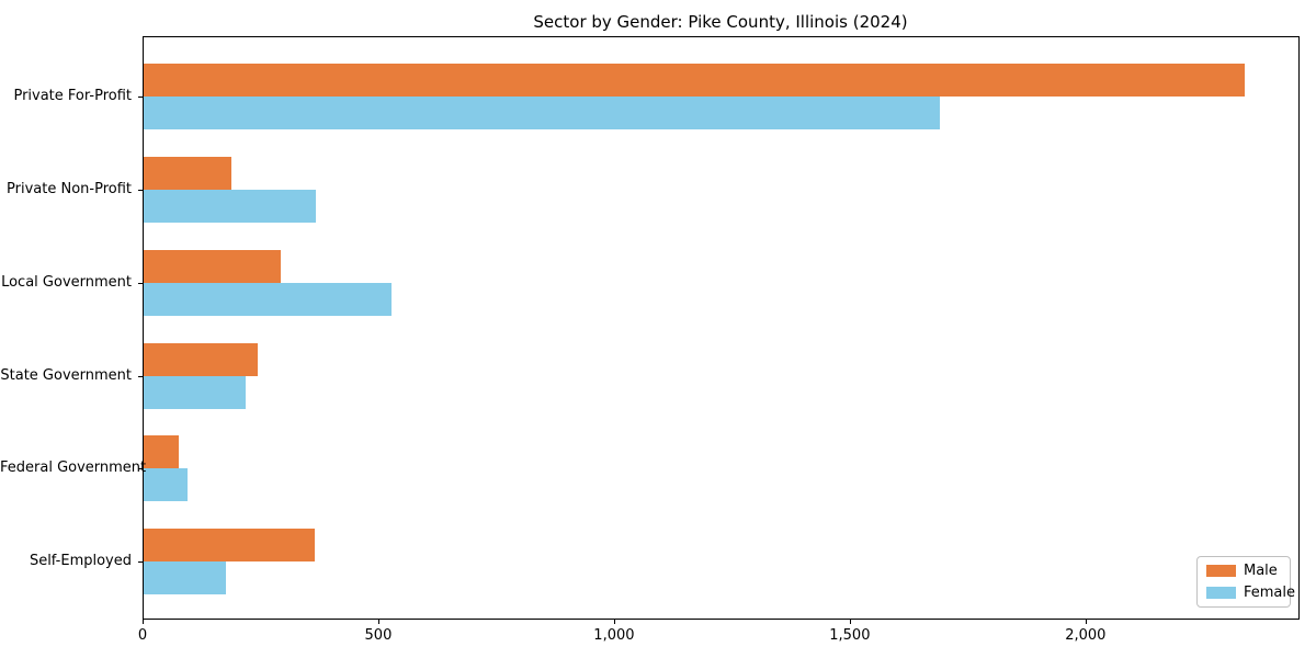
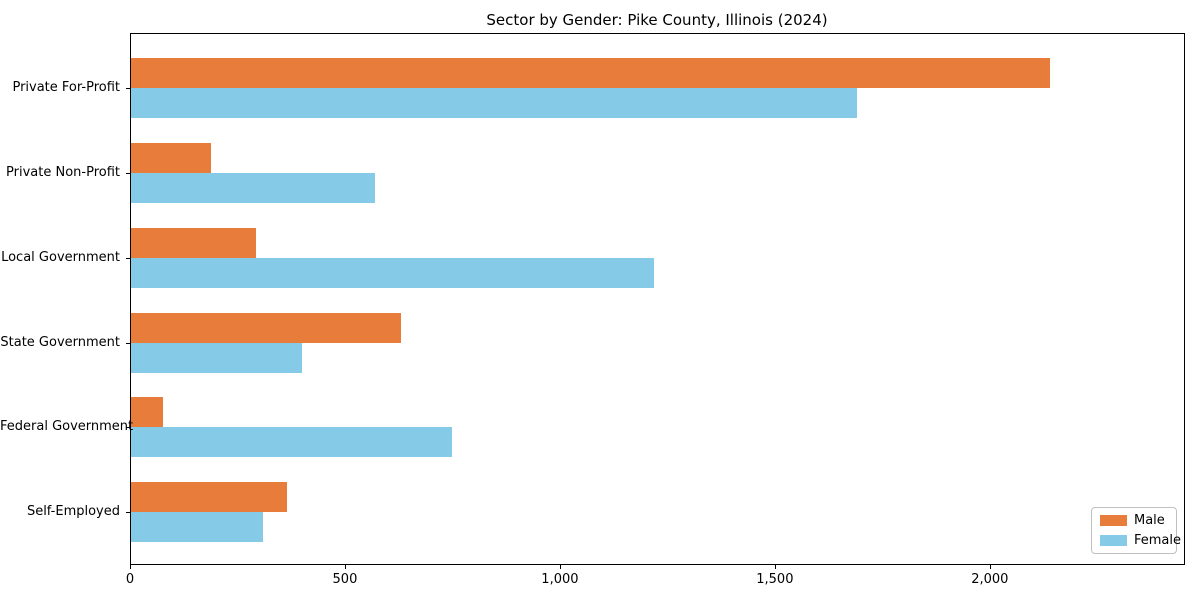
Male/Private For-Profit: 2340 -> 2140
Female/Private Non-Profit: 370 -> 570
Female/Local Government: 530 -> 1220
Male/State Government: 240 -> 630
Female/State Government: 220 -> 400
Female/Federal Government: 100 -> 750
Female/Self-Employed: 180 -> 310
